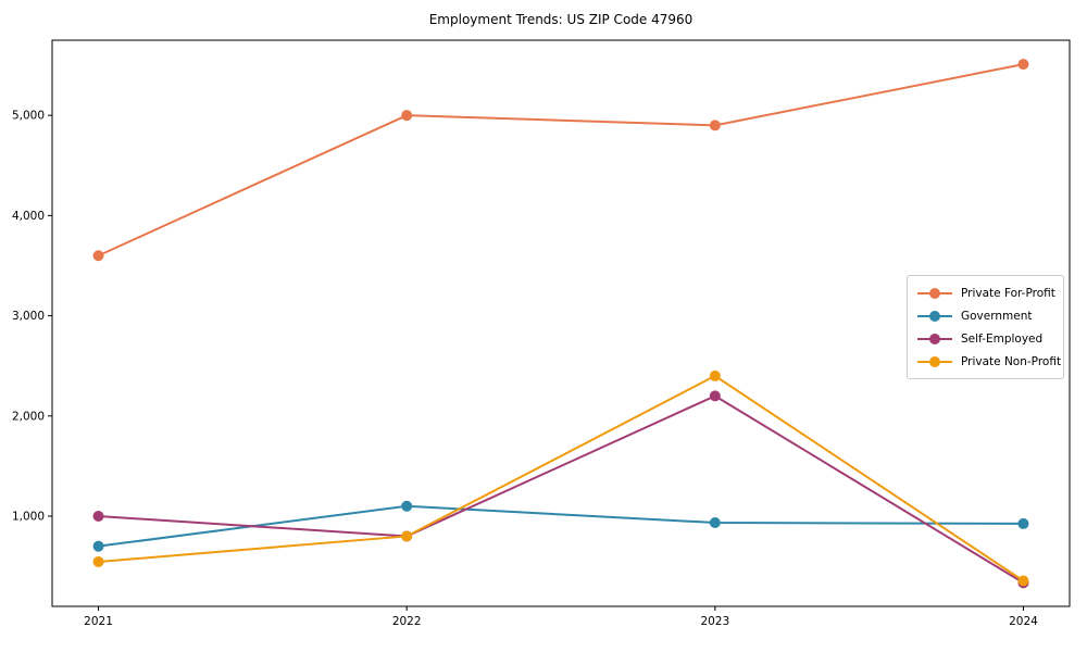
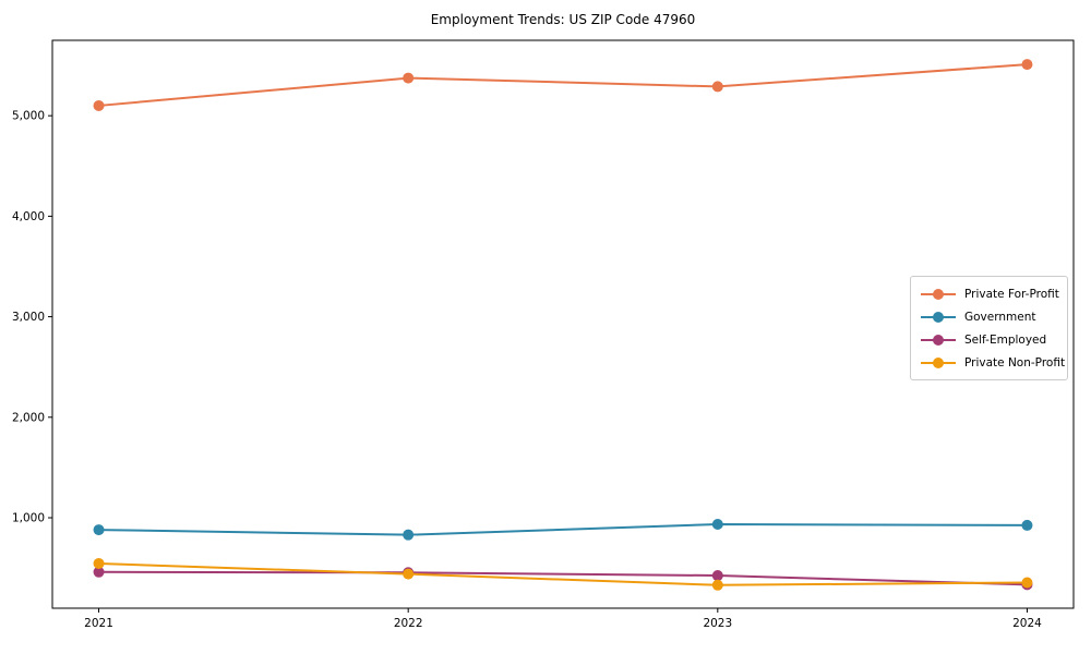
Private For-Profit/2021: 3600 -> 5100
Government/2021: 700 -> 900
Self-Employed/2021: 1000 -> 500
Private For-Profit/2022: 5000 -> 5400
Government/2022: 1100 -> 800
Self-Employed/2022: 800 -> 500
Private Non-Profit/2022: 800 -> 400
Private For-Profit/2023: 4900 -> 5300
Self-Employed/2023: 2200 -> 400
Private Non-Profit/2023: 2400 -> 300
